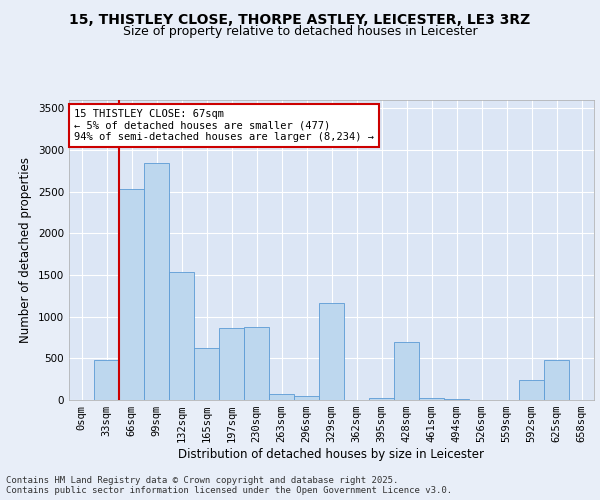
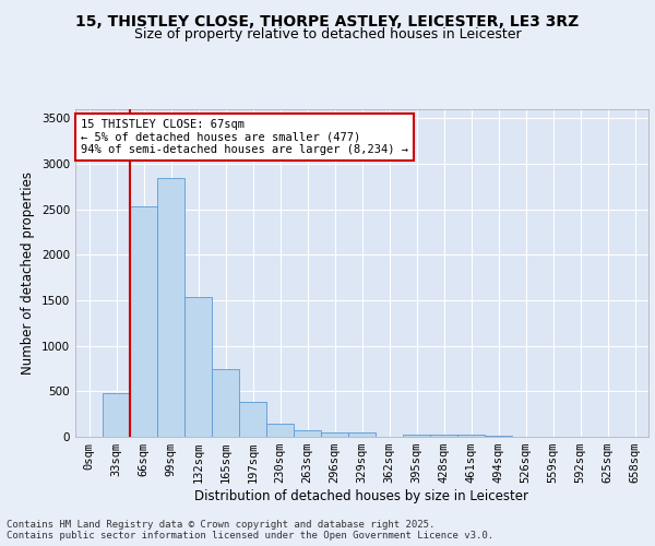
165sqm: 620 -> 750
197sqm: 860 -> 390
230sqm: 880 -> 140
329sqm: 1160 -> 50
428sqm: 700 -> 20
592sqm: 240 -> 0
625sqm: 480 -> 0
